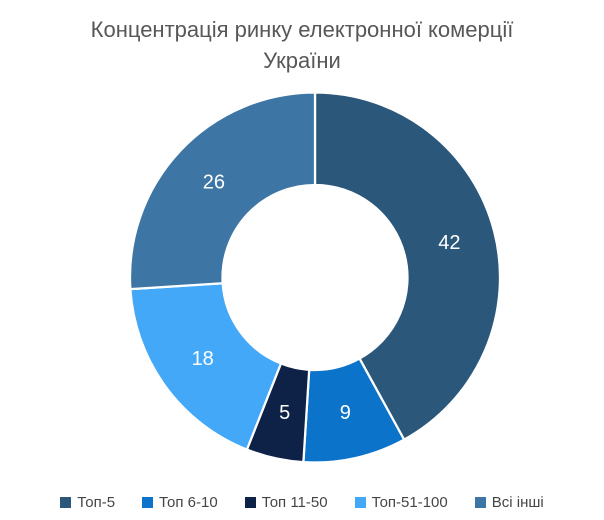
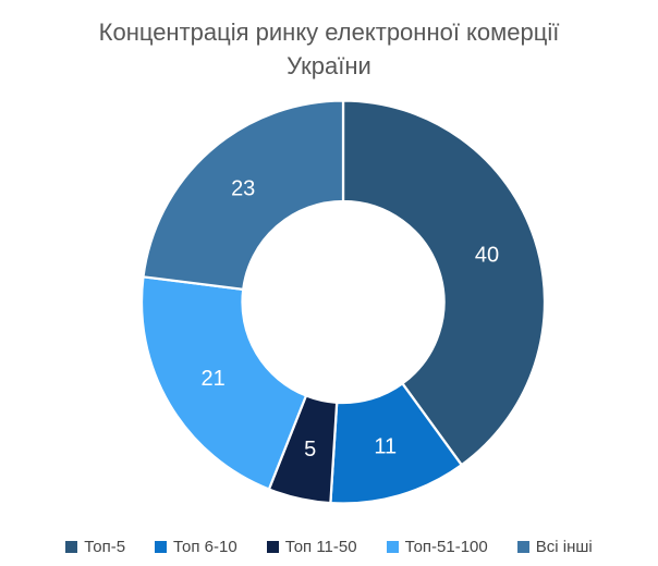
Топ-5: 42 -> 40
Топ 6-10: 9 -> 11
Топ-51-100: 18 -> 21
Всі інші: 26 -> 23
